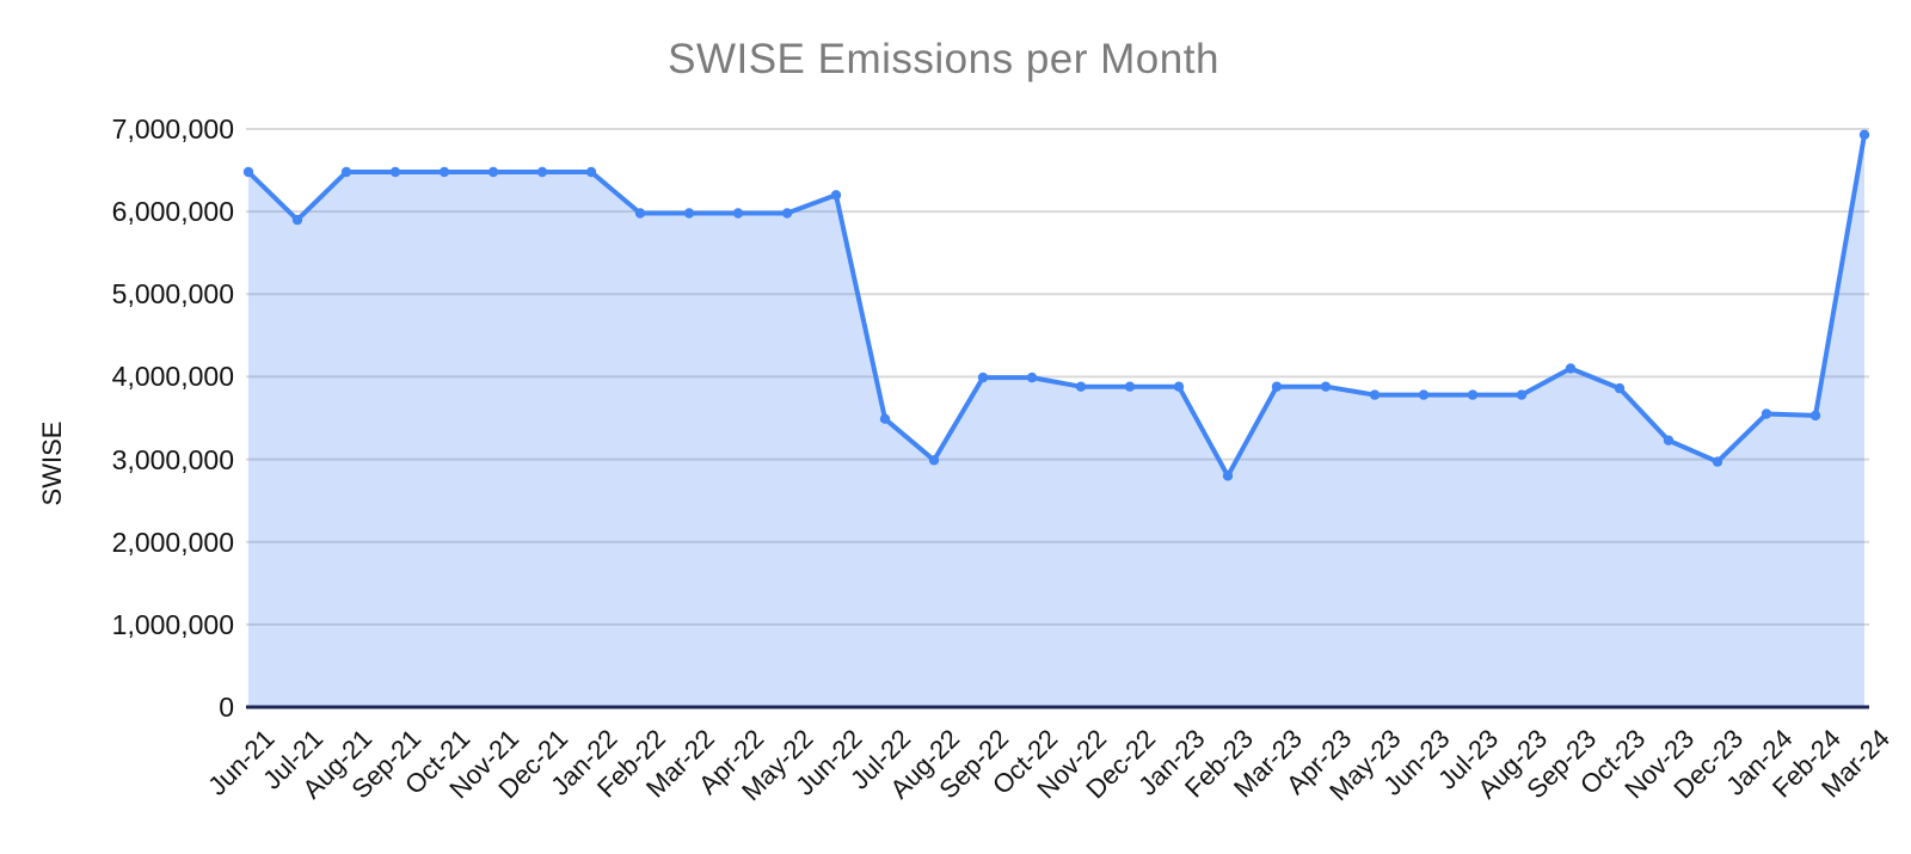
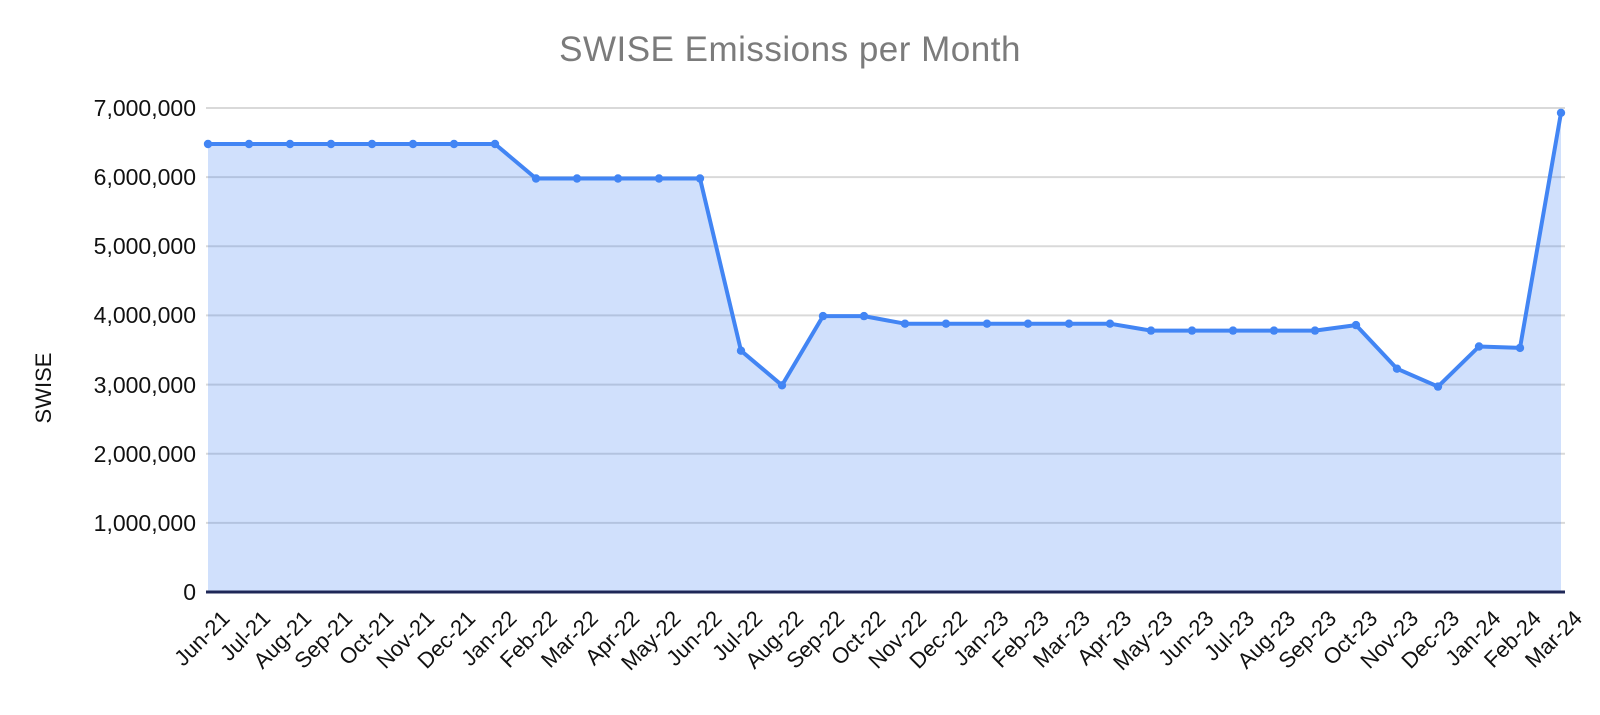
Jul-21: 5900000 -> 6500000
Jun-22: 6200000 -> 6000000
Feb-23: 2800000 -> 3900000
Sep-23: 4100000 -> 3800000
